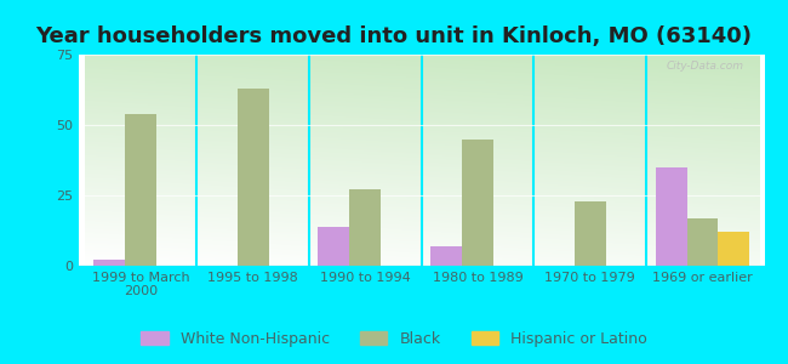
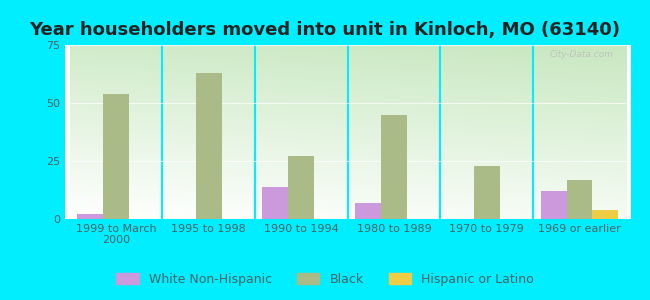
White Non-Hispanic/1969 or earlier: 35 -> 12
Hispanic or Latino/1969 or earlier: 12 -> 4
